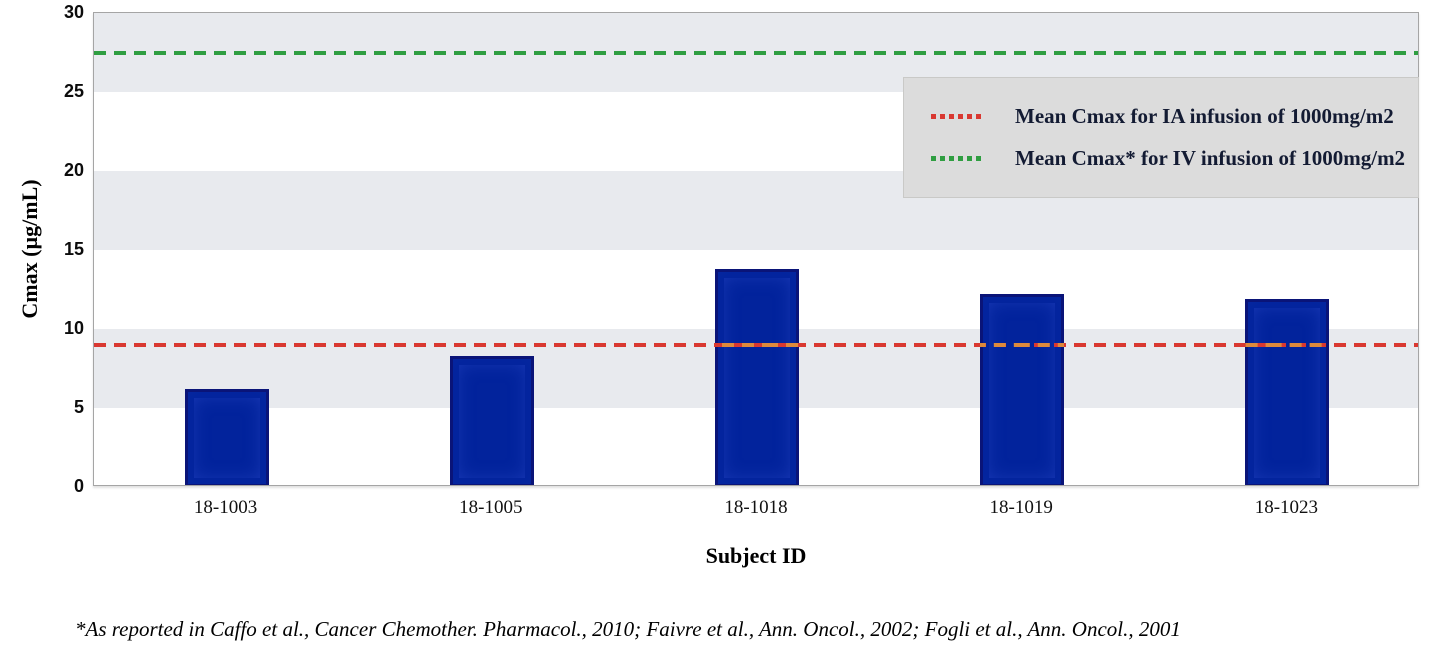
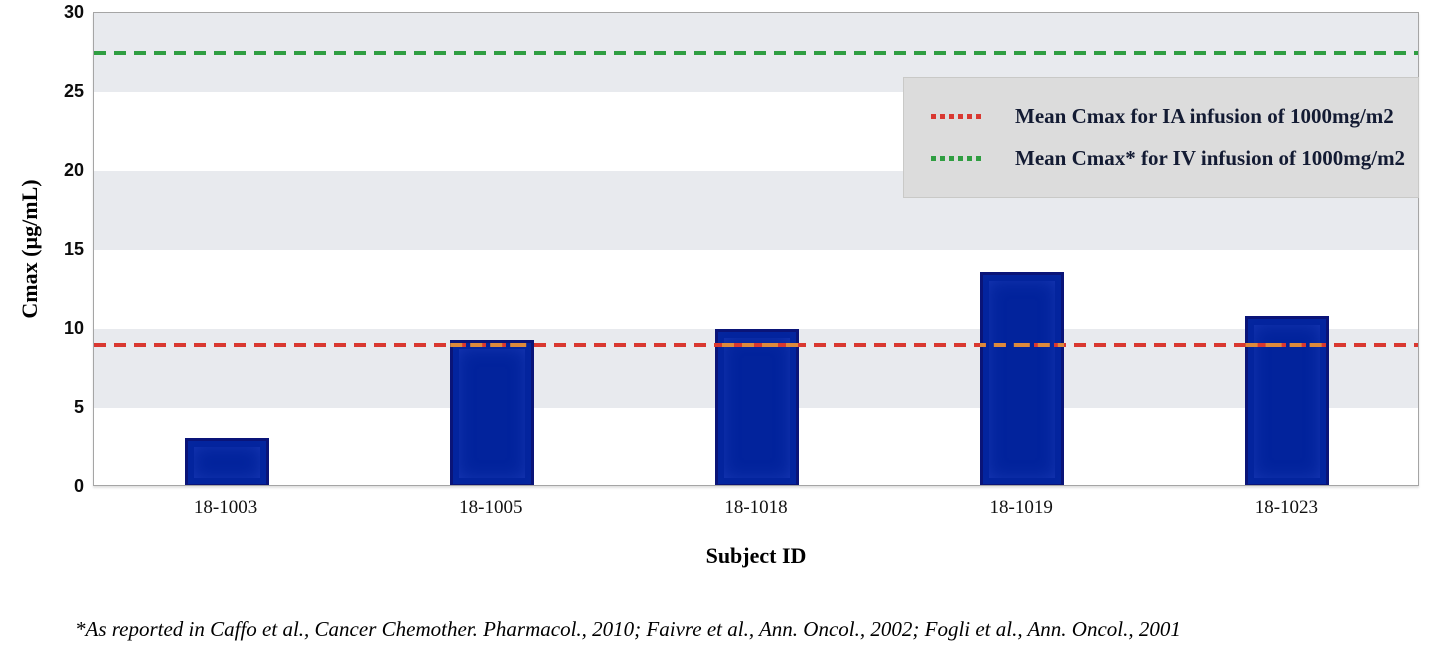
18-1003: 6.2 -> 3.1
18-1005: 8.3 -> 9.3
18-1018: 13.8 -> 10.0
18-1019: 12.2 -> 13.6
18-1023: 11.9 -> 10.8
